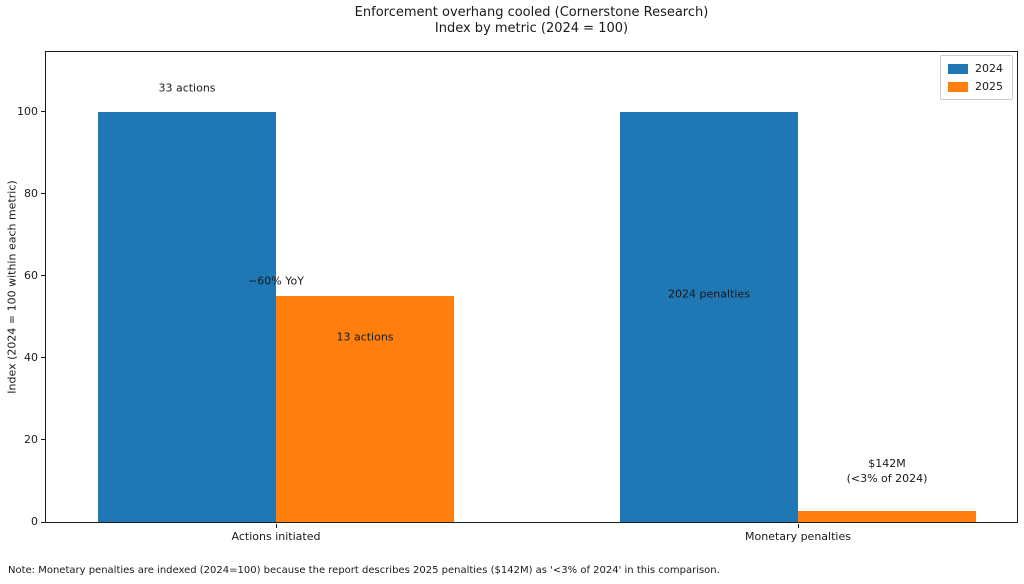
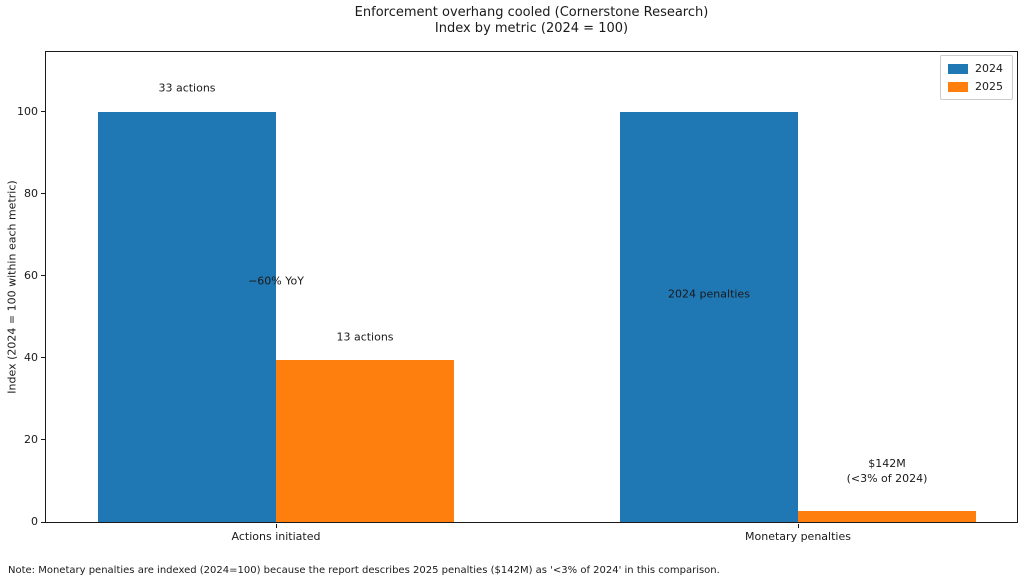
2025/Actions initiated: 55 -> 39
